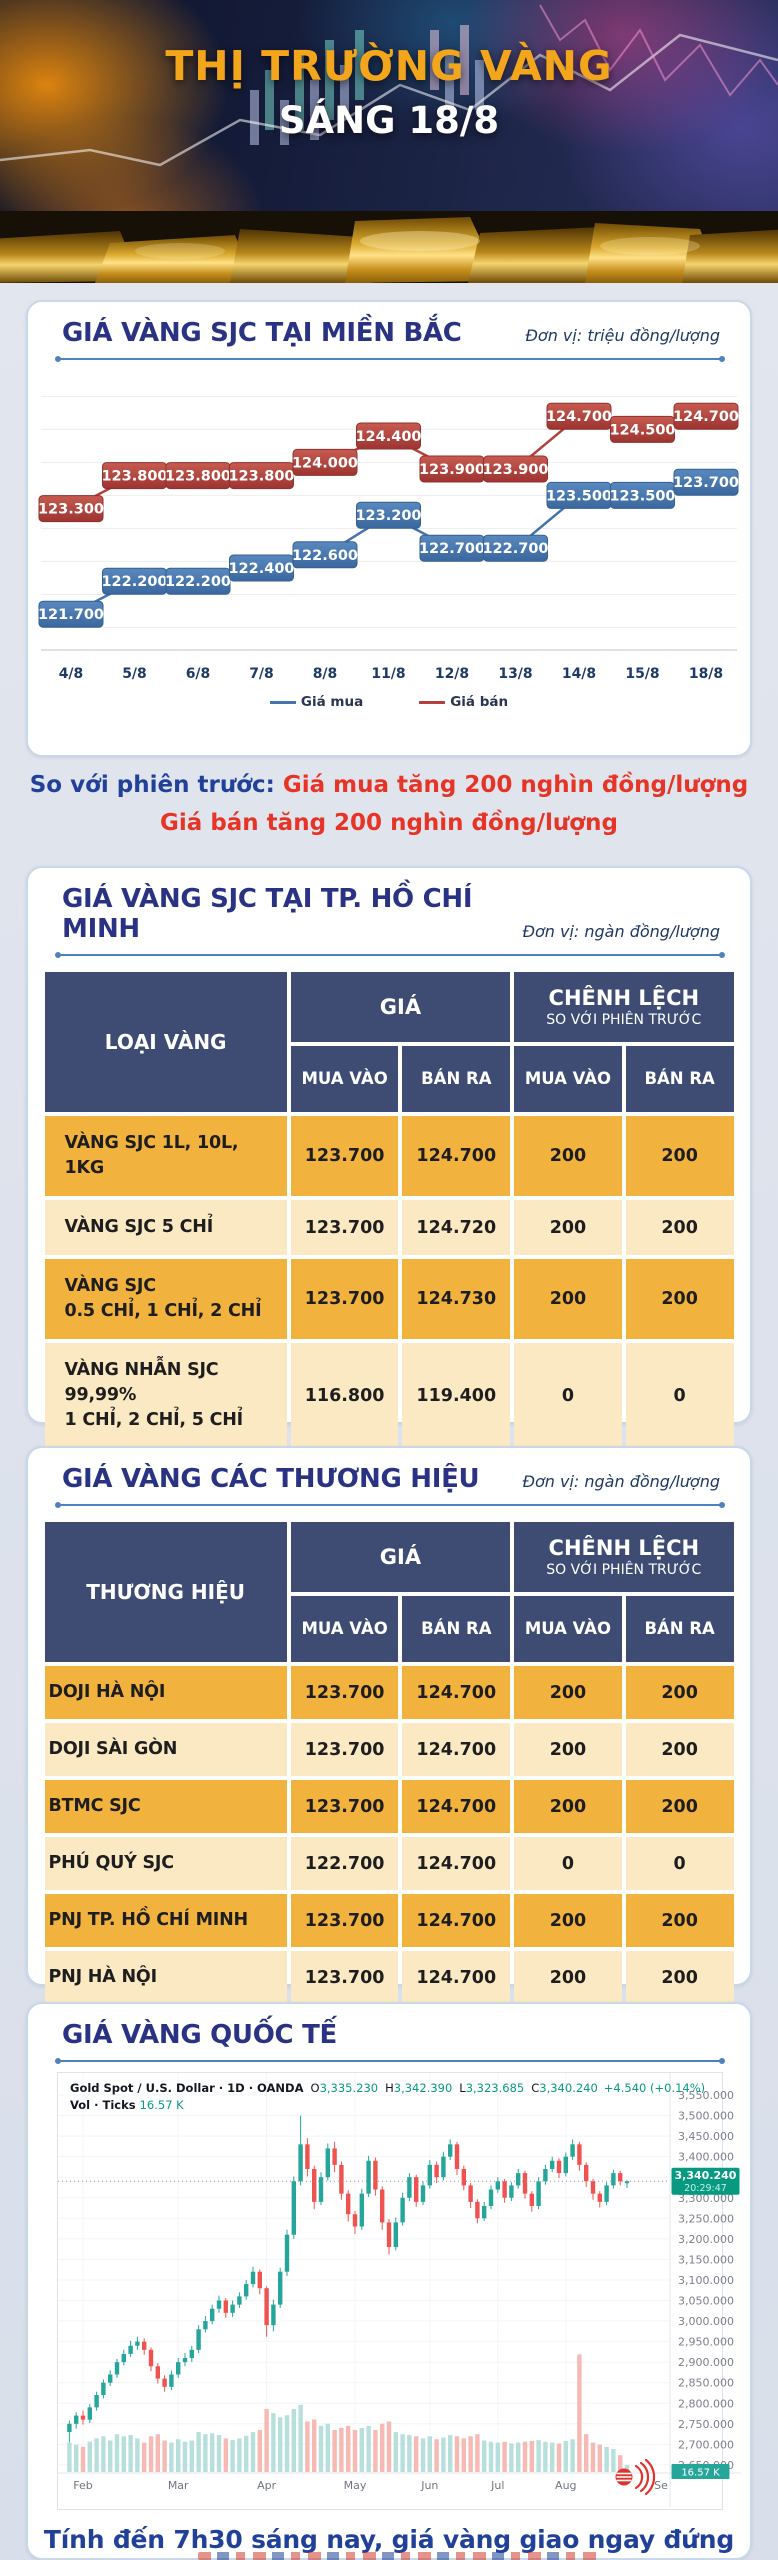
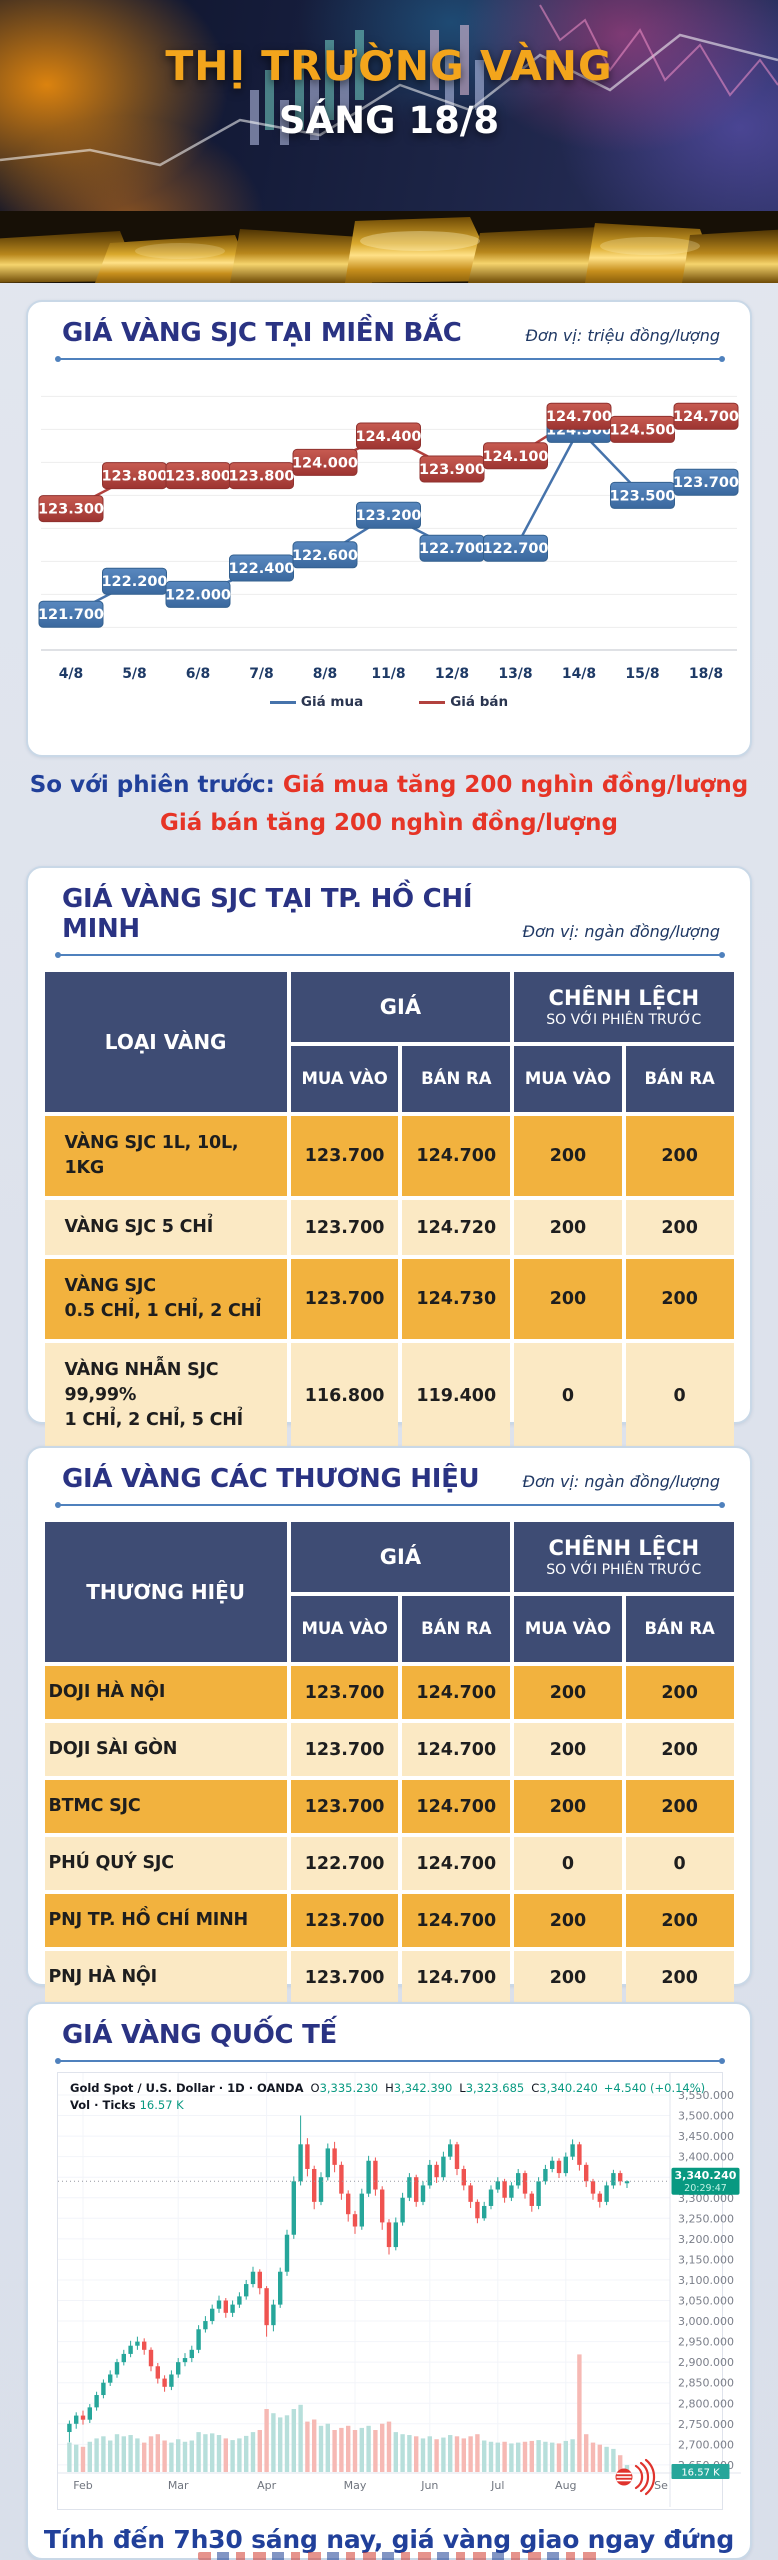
GIÁ VÀNG SJC TẠI MIỀN BẮC/Giá mua/6/8: 122.200 -> 122.000
GIÁ VÀNG SJC TẠI MIỀN BẮC/Giá bán/13/8: 123.900 -> 124.100
GIÁ VÀNG SJC TẠI MIỀN BẮC/Giá mua/14/8: 123.500 -> 124.500
